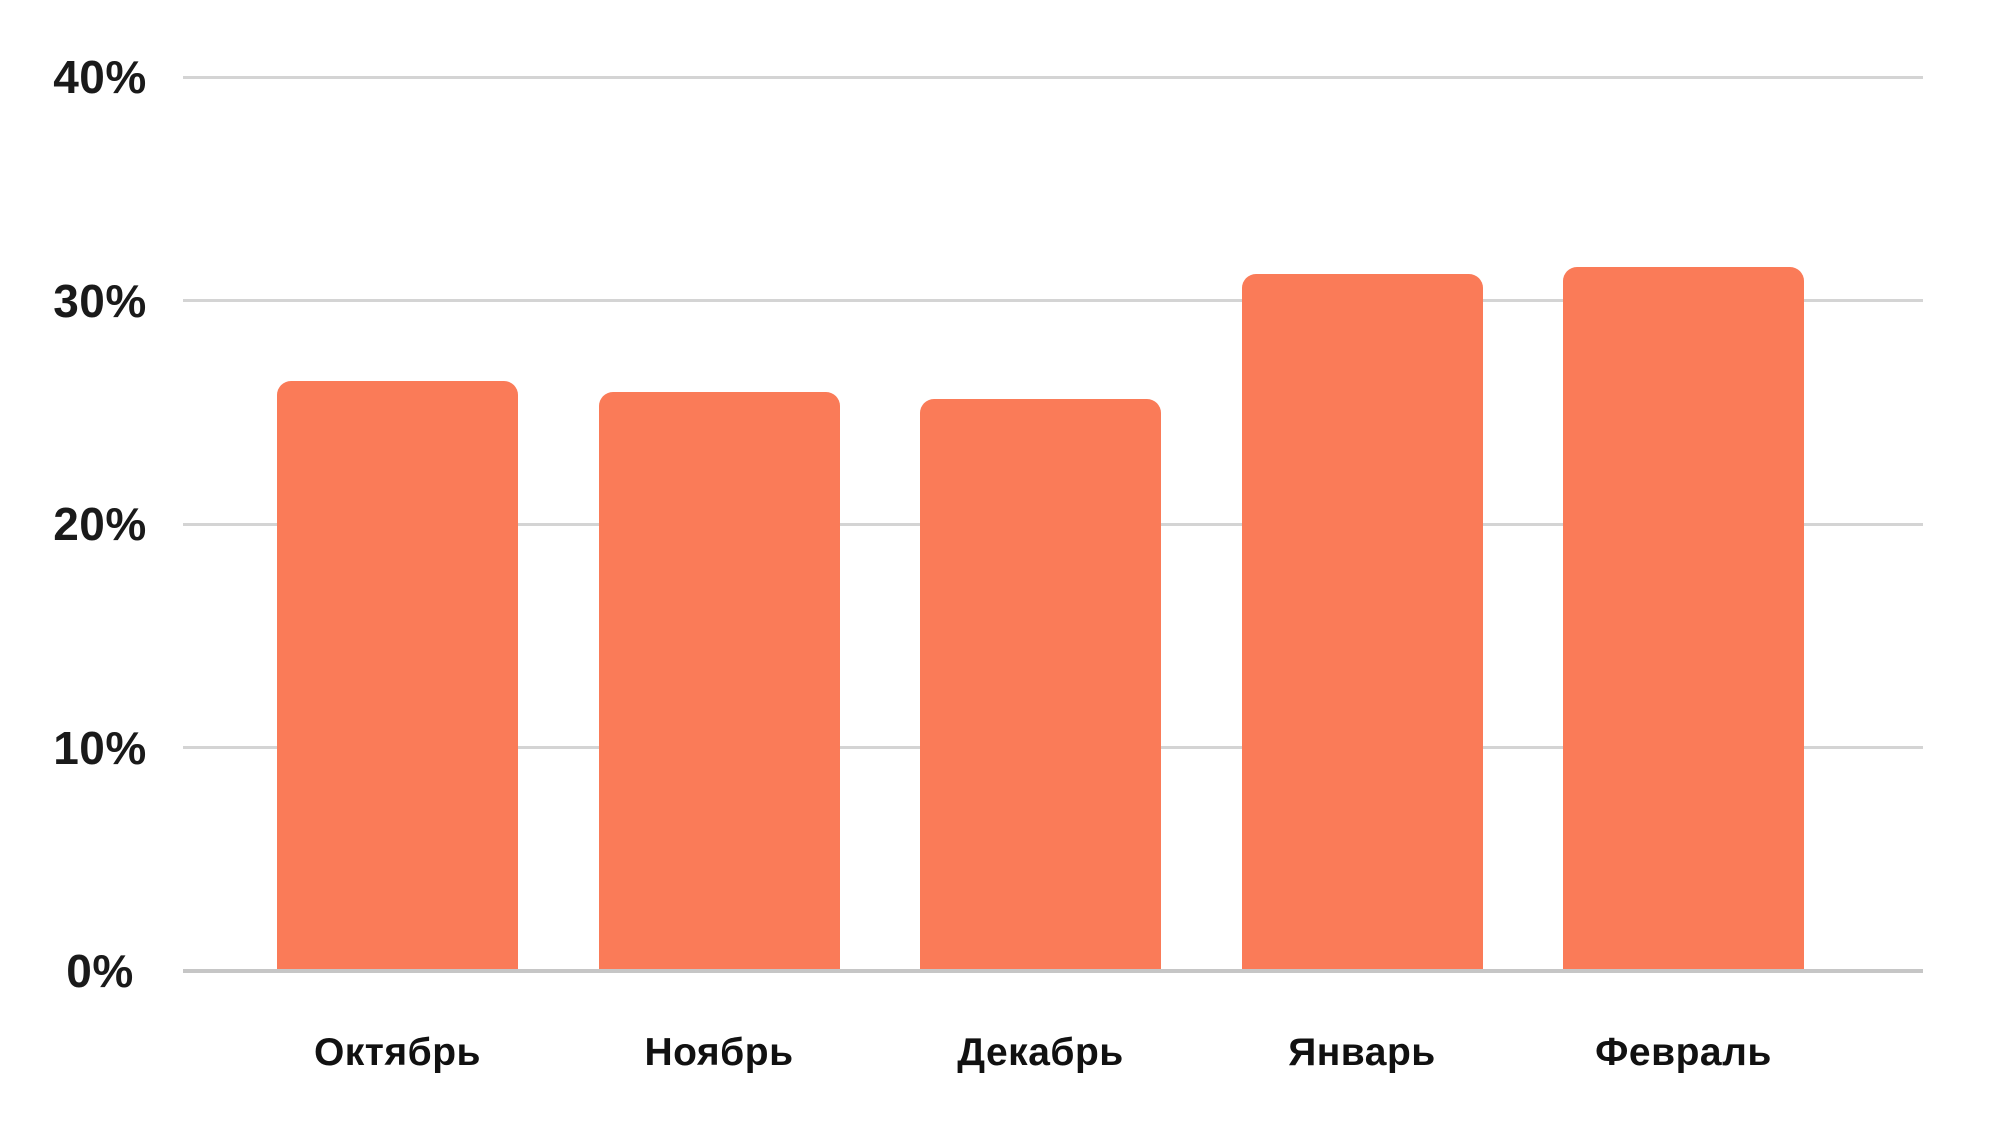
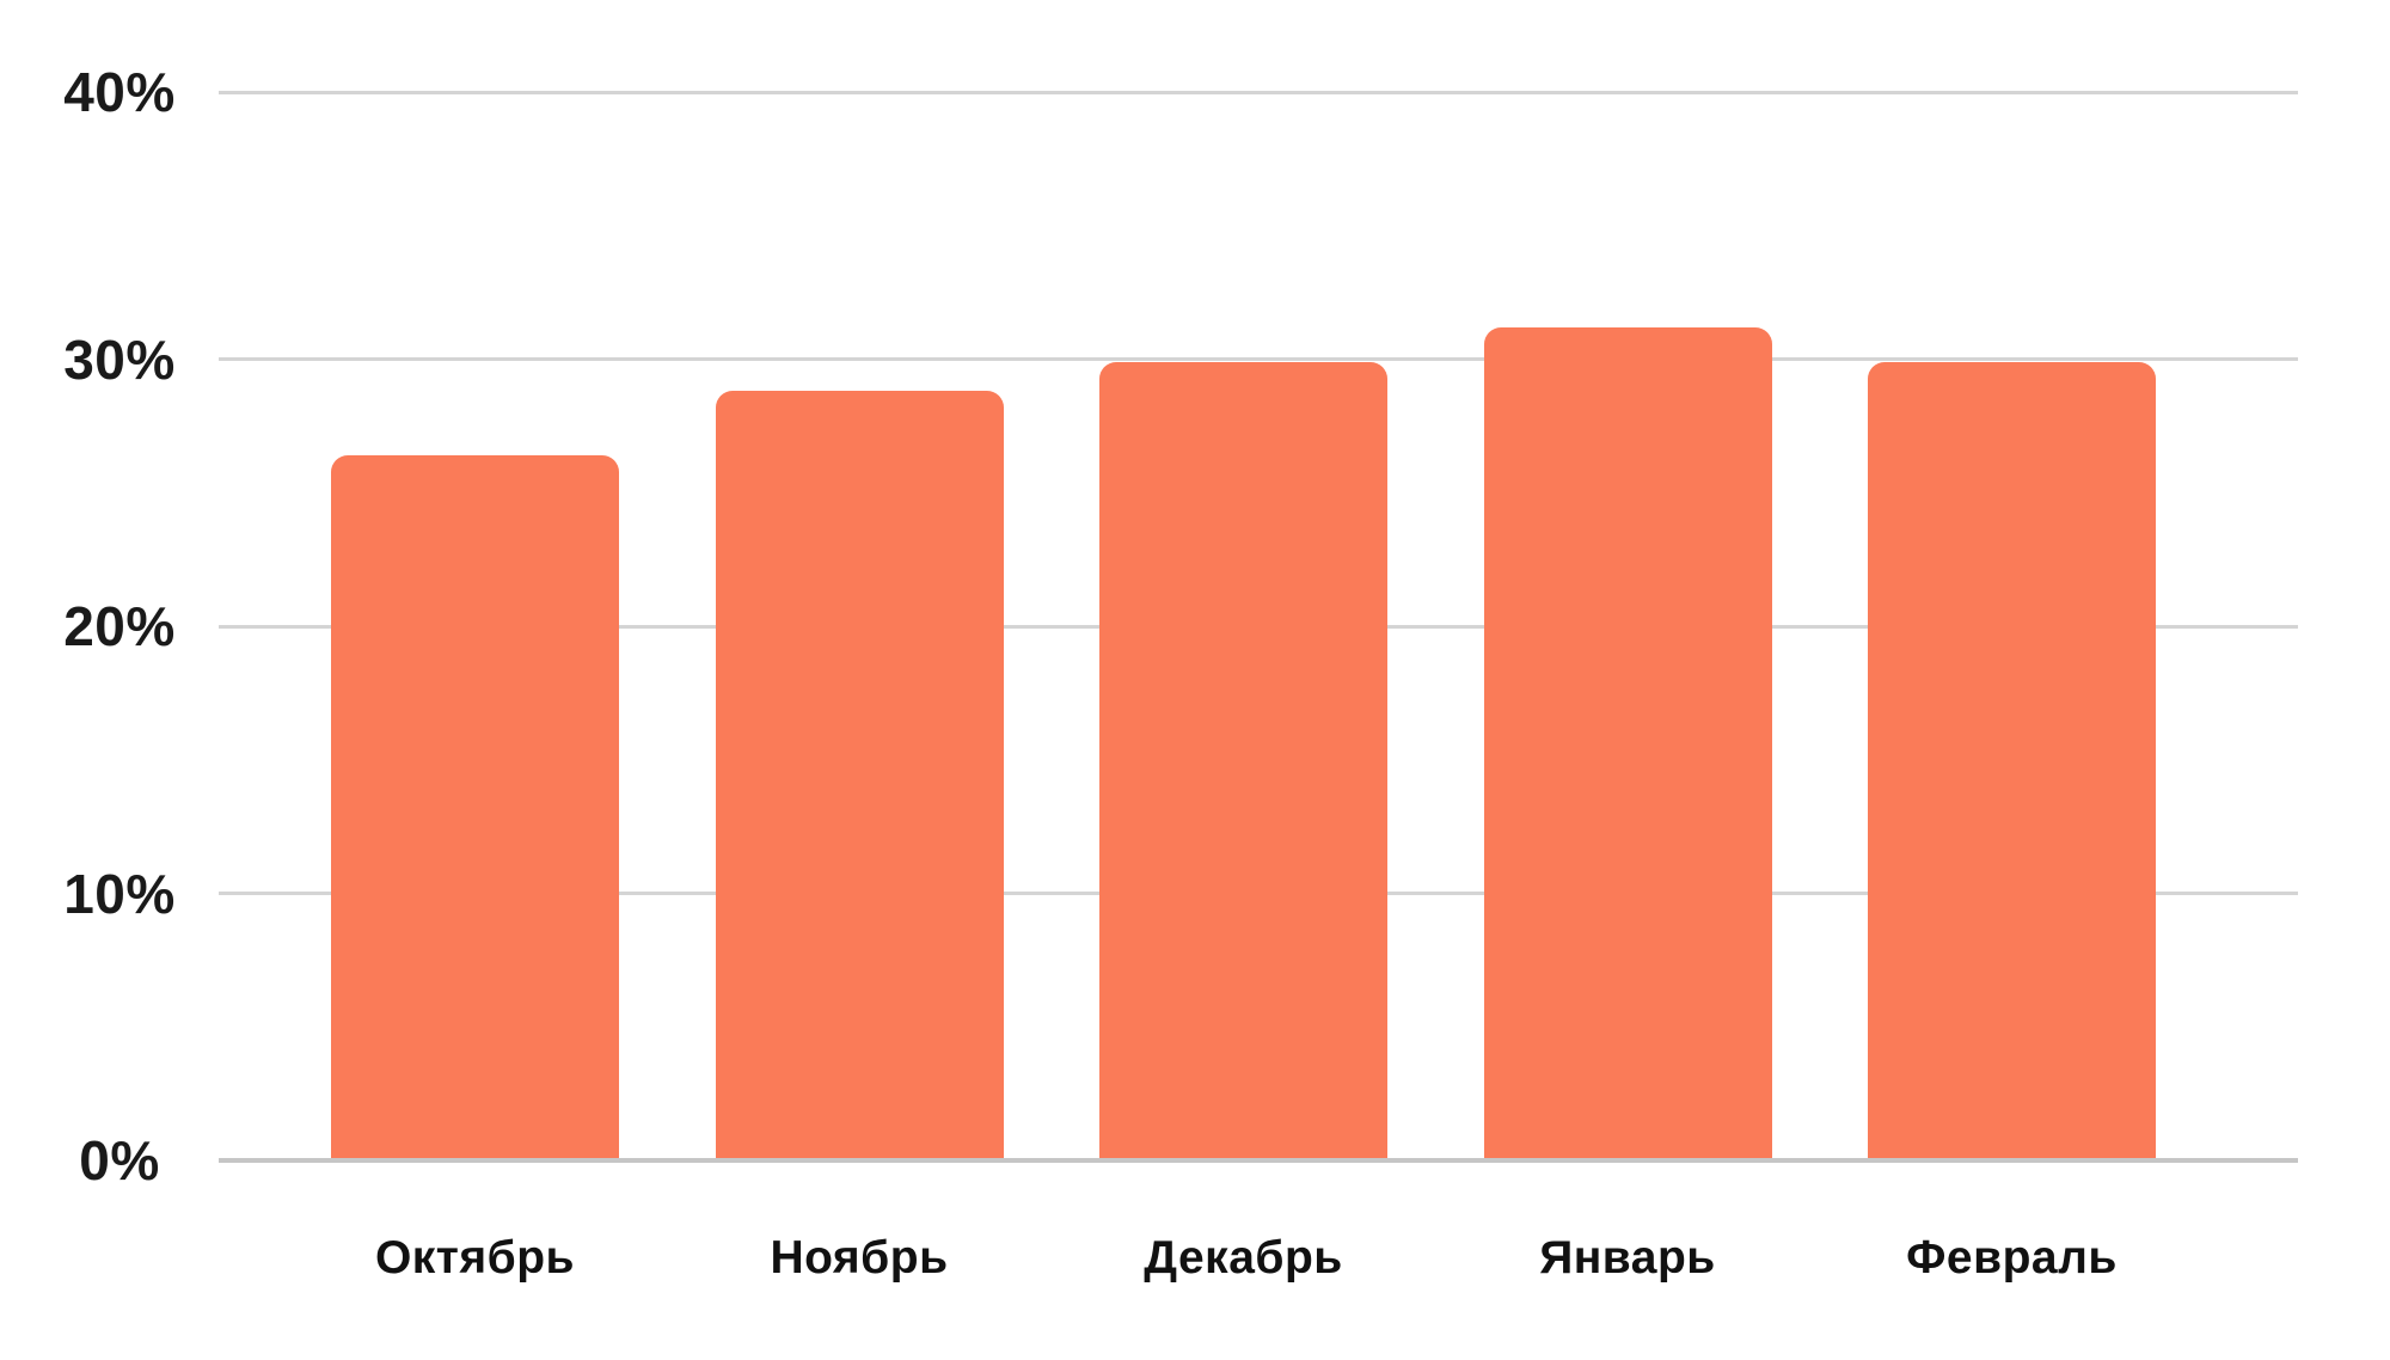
Ноябрь: 25.9% -> 28.8%
Декабрь: 25.6% -> 29.9%
Февраль: 31.5% -> 29.9%
